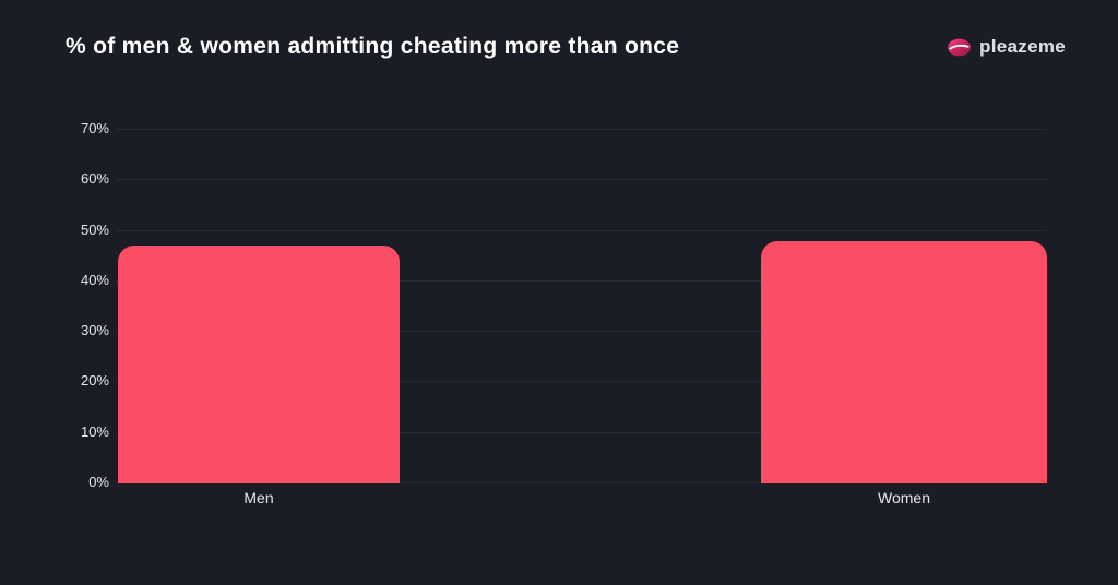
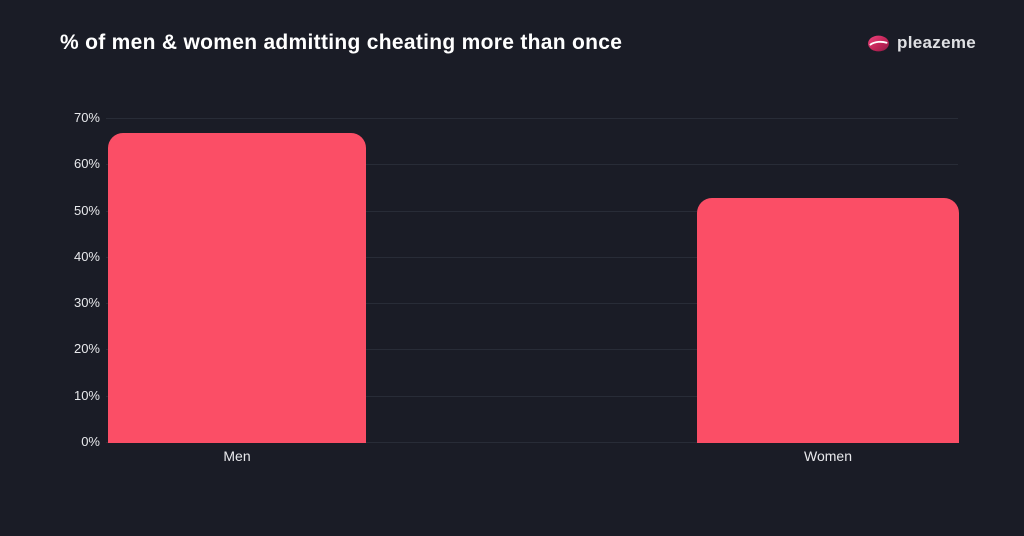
Men: 47% -> 67%
Women: 48% -> 53%
